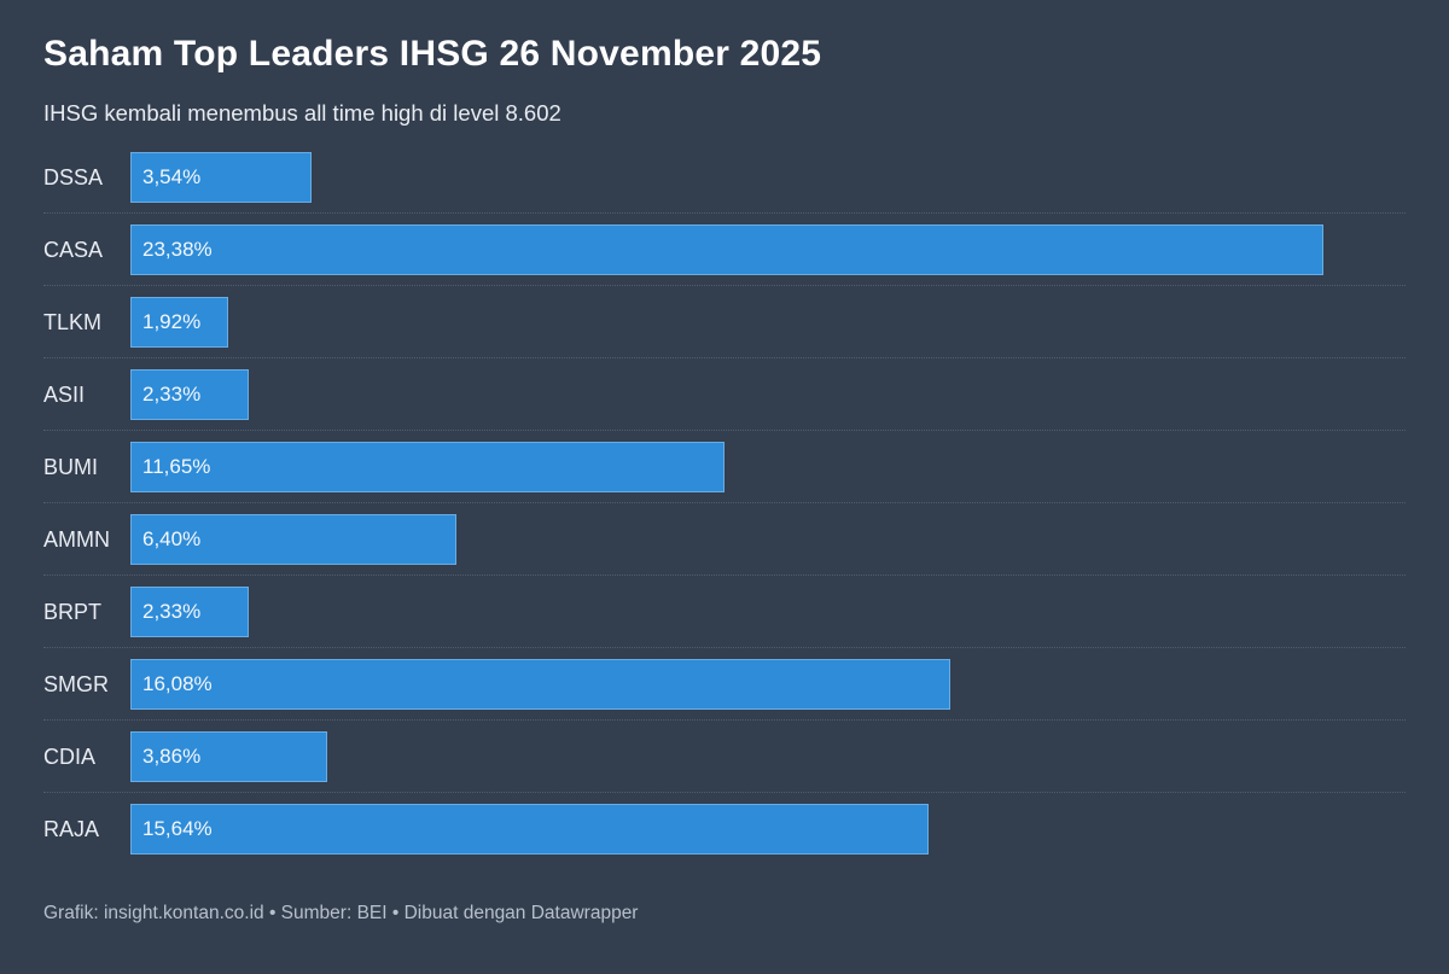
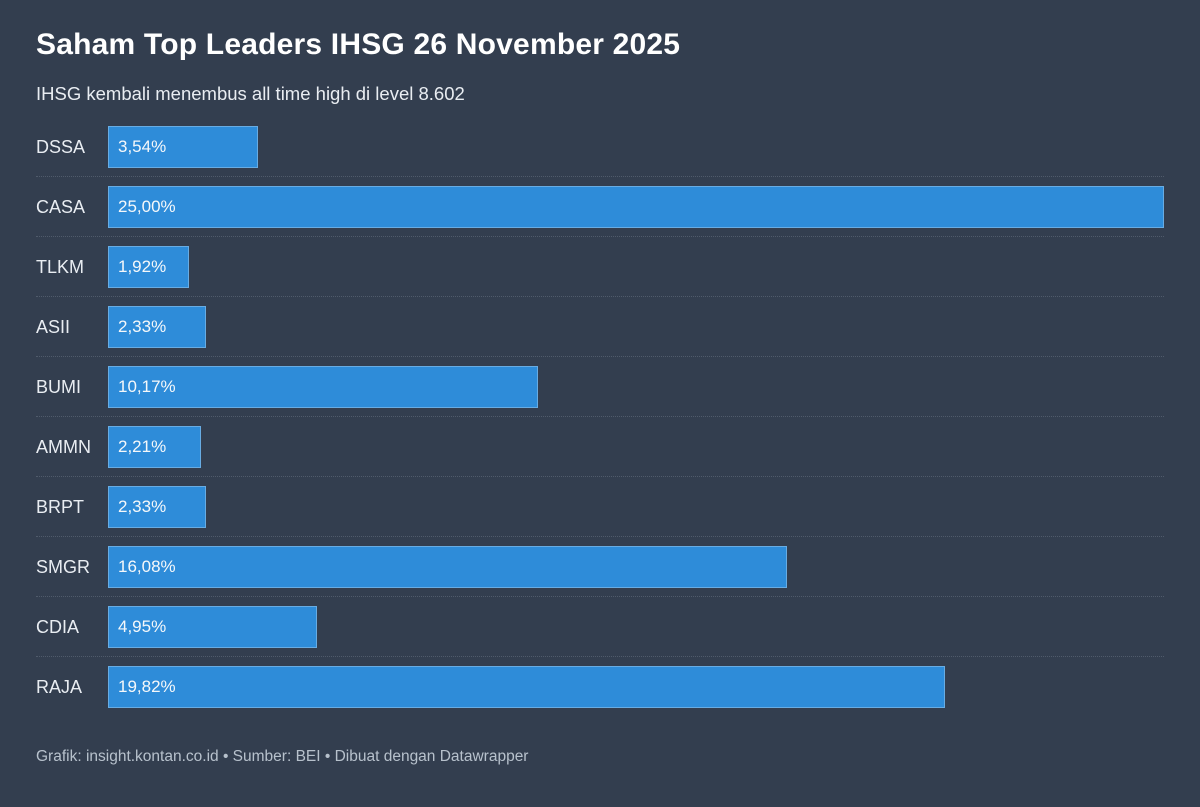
CASA: 23,38% -> 25,00%
BUMI: 11,65% -> 10,17%
AMMN: 6,40% -> 2,21%
CDIA: 3,86% -> 4,95%
RAJA: 15,64% -> 19,82%
